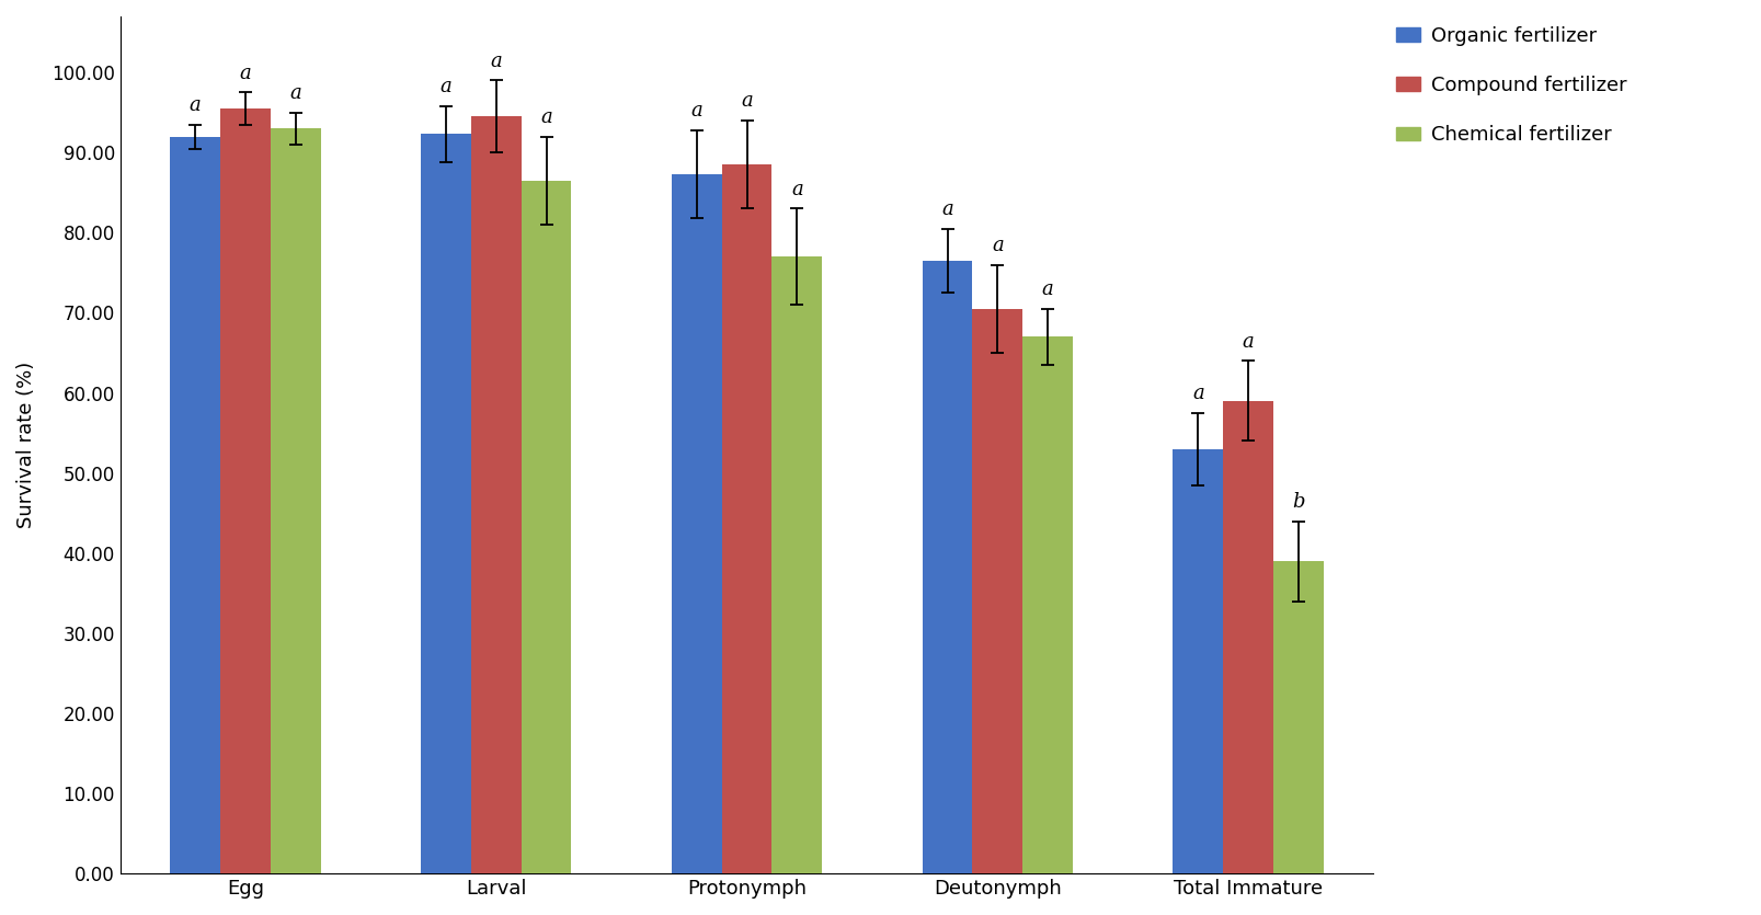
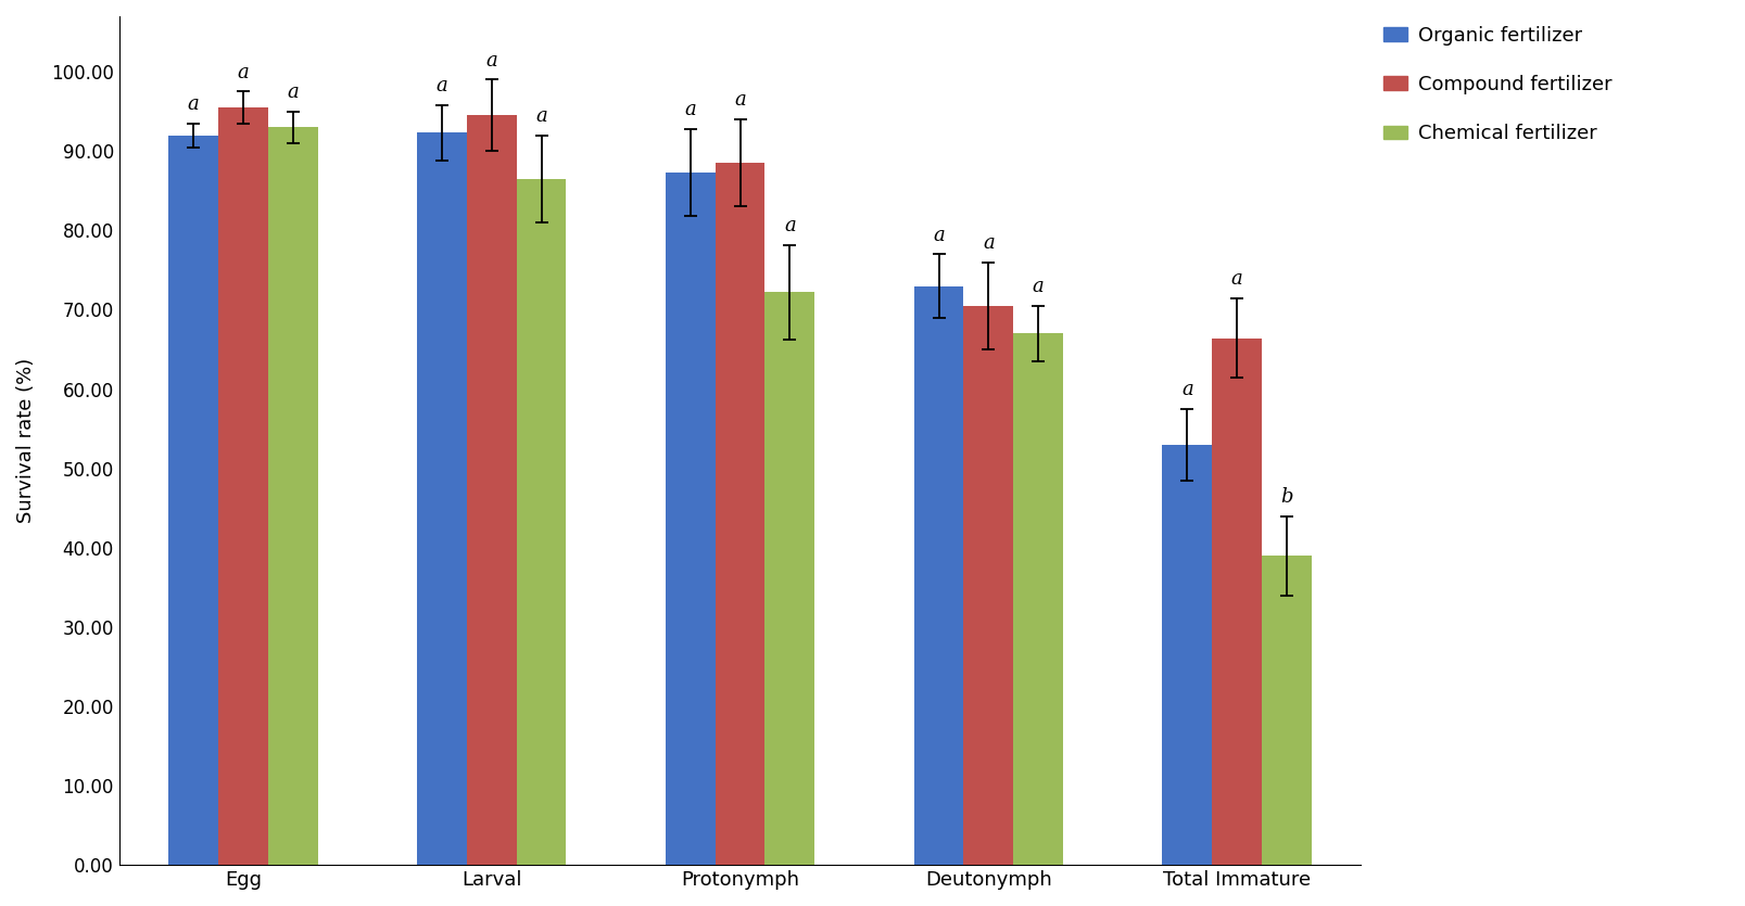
Chemical fertilizer/Protonymph: 77.0 -> 72.2
Organic fertilizer/Deutonymph: 76.5 -> 73.0
Compound fertilizer/Total Immature: 59.0 -> 66.4
